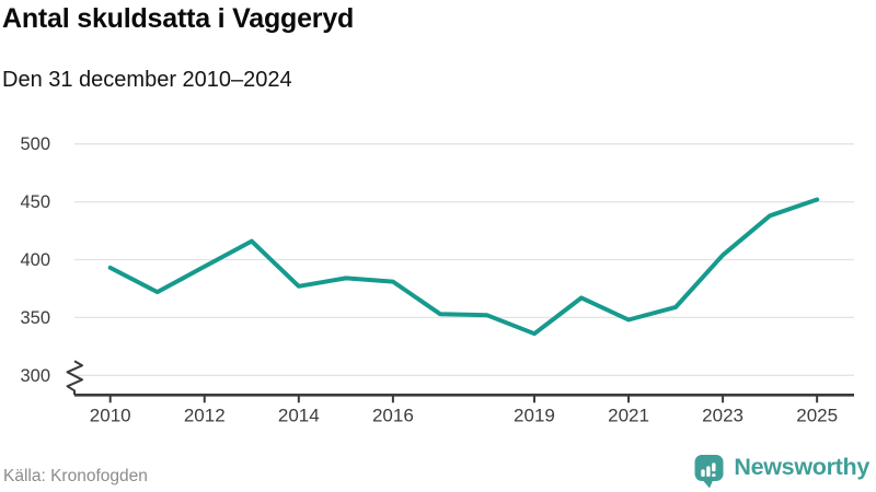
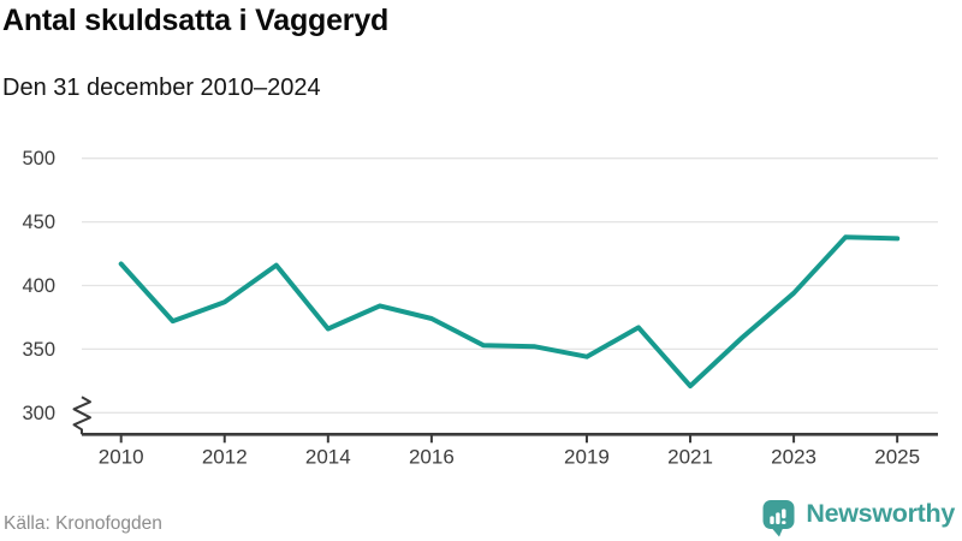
2010: 393 -> 417
2012: 394 -> 387
2014: 377 -> 366
2016: 381 -> 374
2019: 336 -> 344
2021: 348 -> 321
2023: 404 -> 394
2025: 452 -> 437
